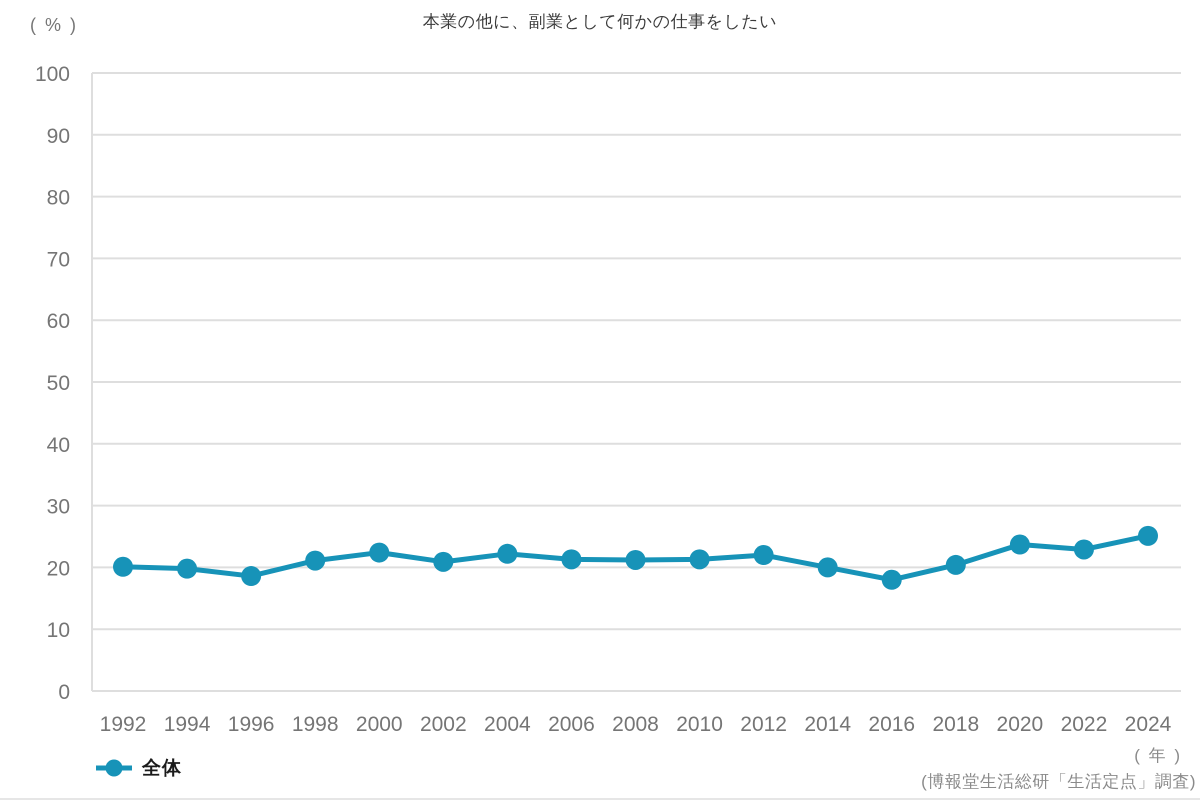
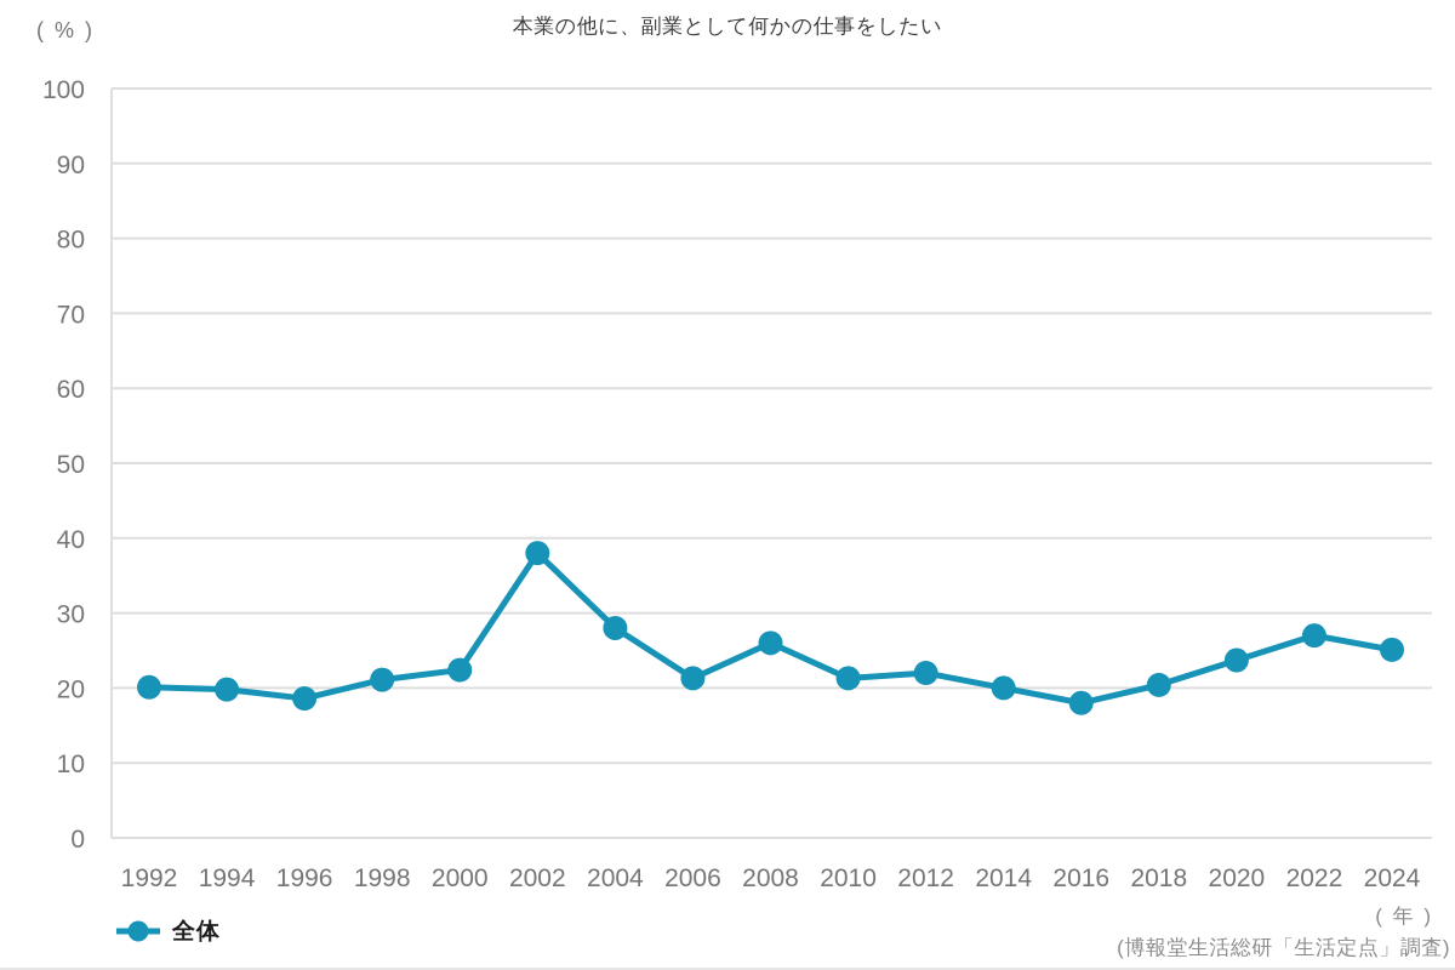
2002: 21 -> 38
2004: 22 -> 28
2008: 21 -> 26
2022: 23 -> 27
